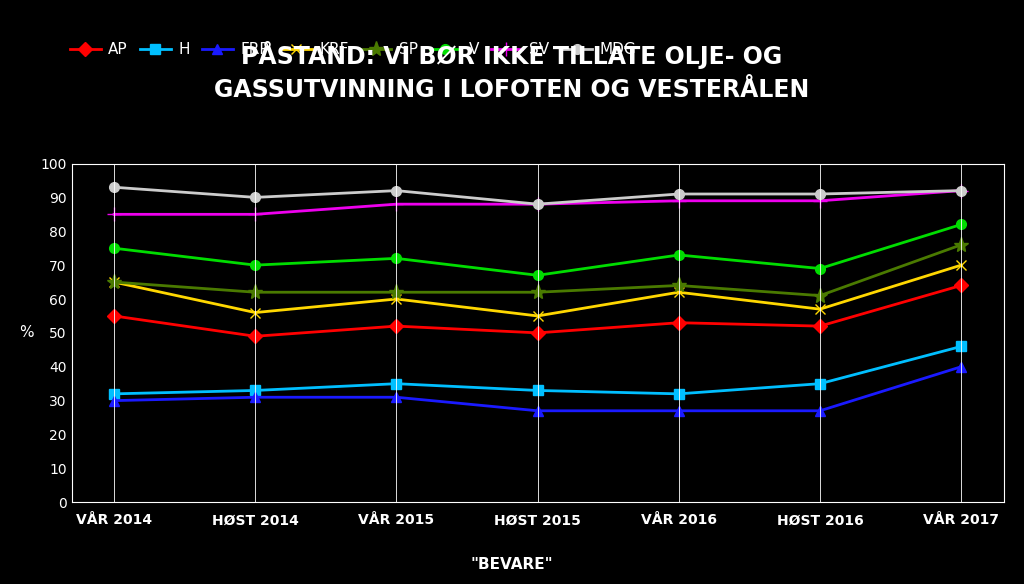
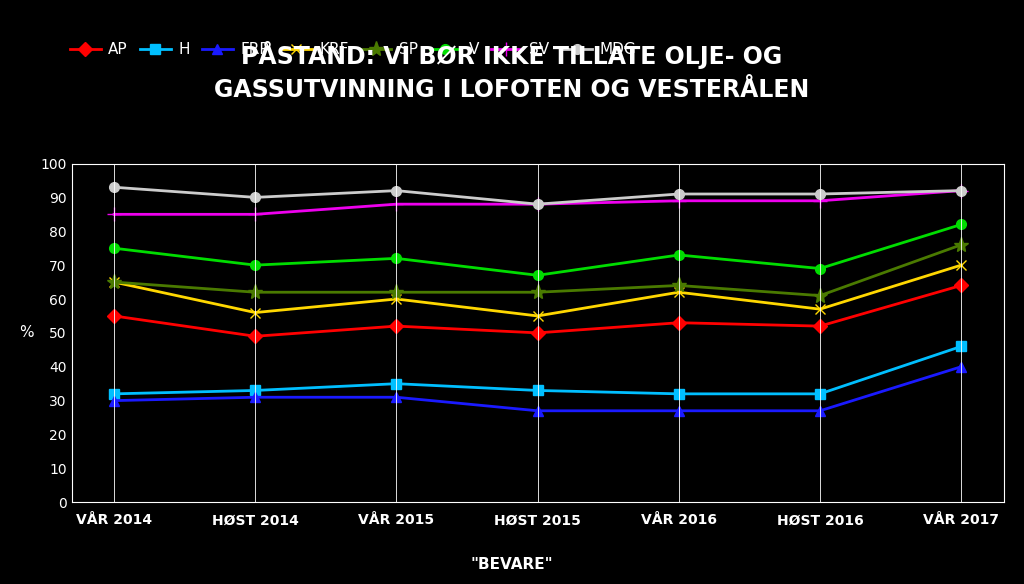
H/HØST 2016: 35 -> 32
